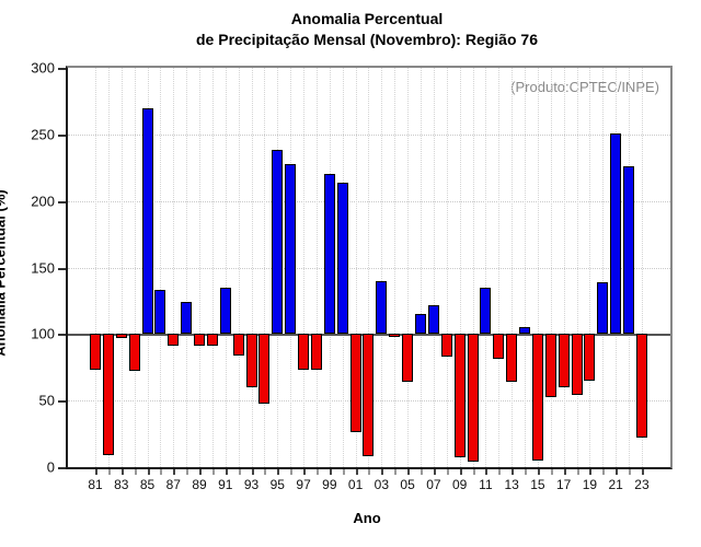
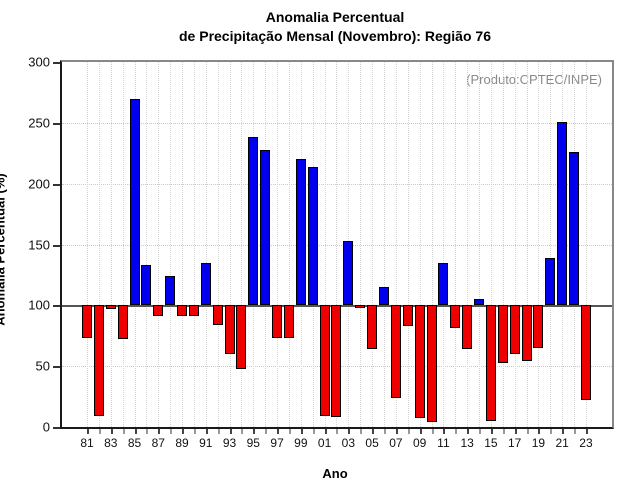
01: 26 -> 9
03: 140 -> 153
07: 122 -> 24
